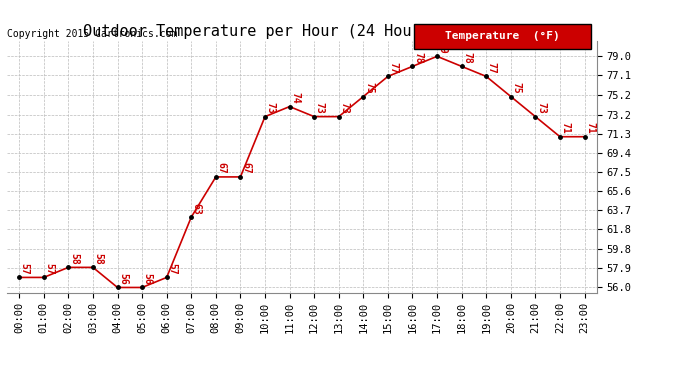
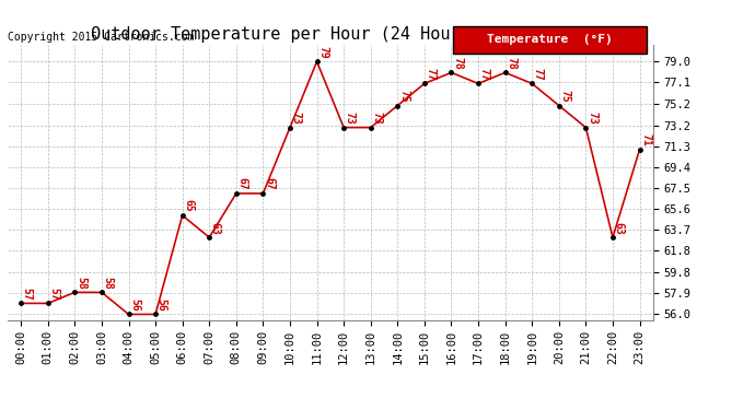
06:00: 57 -> 65
11:00: 74 -> 79
17:00: 79 -> 77
22:00: 71 -> 63
